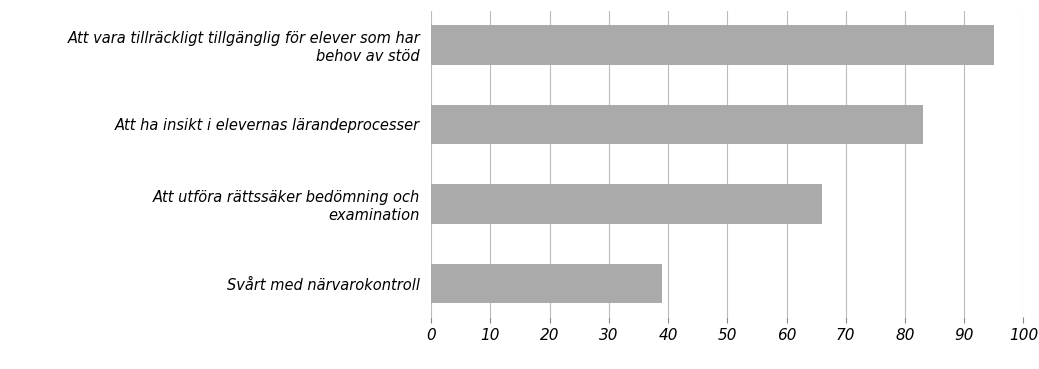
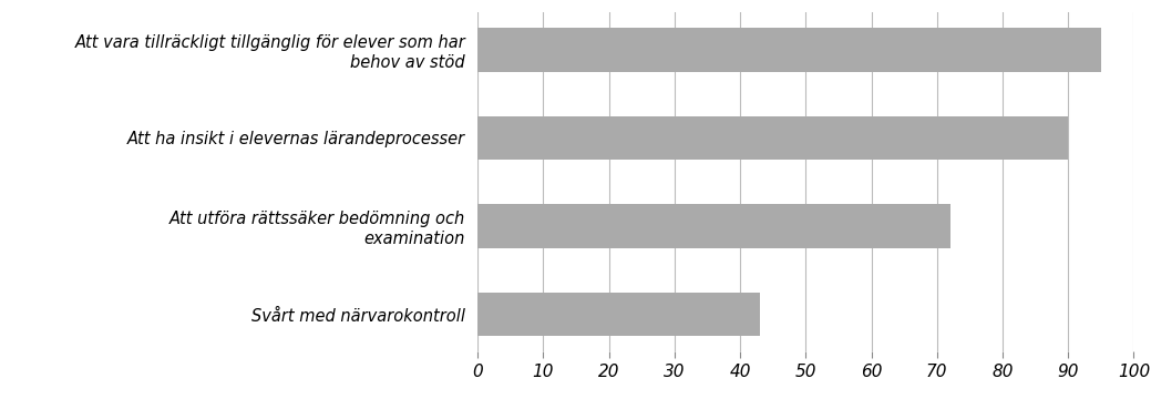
Att ha insikt i elevernas lärandeprocesser: 83 -> 90
Att utföra rättssäker bedömning och examination: 66 -> 72
Svårt med närvarokontroll: 39 -> 43
